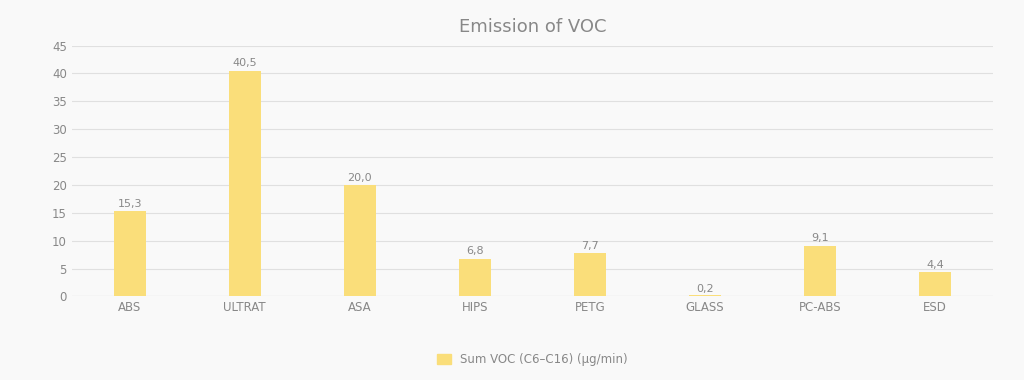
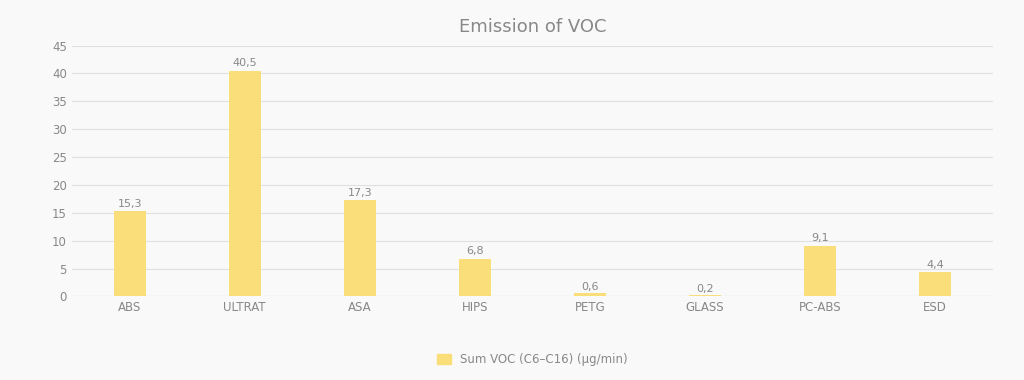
ASA: 20,0 -> 17,3
PETG: 7,7 -> 0,6
